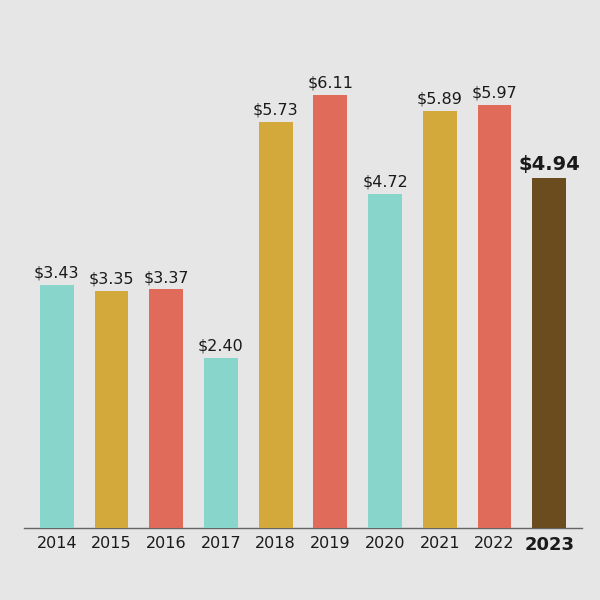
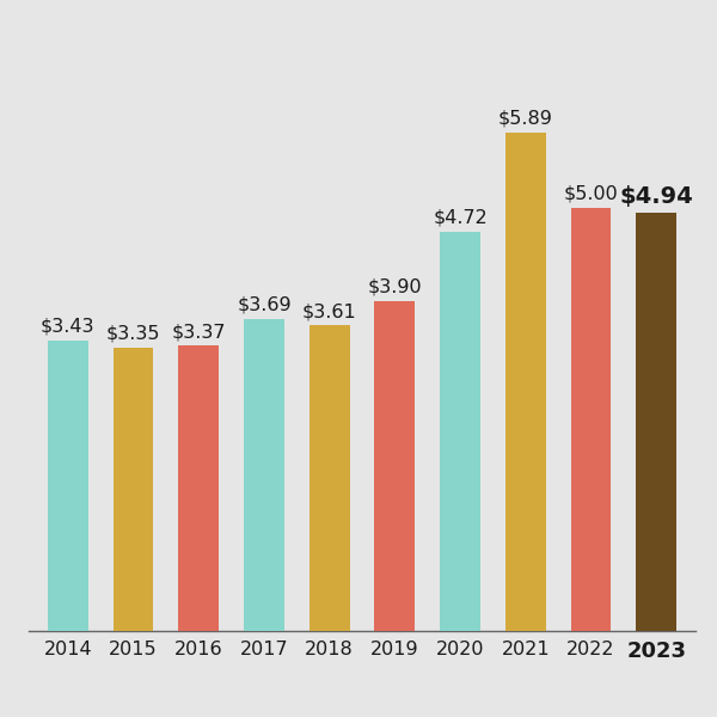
2017: $2.40 -> $3.69
2018: $5.73 -> $3.61
2019: $6.11 -> $3.90
2022: $5.97 -> $5.00
